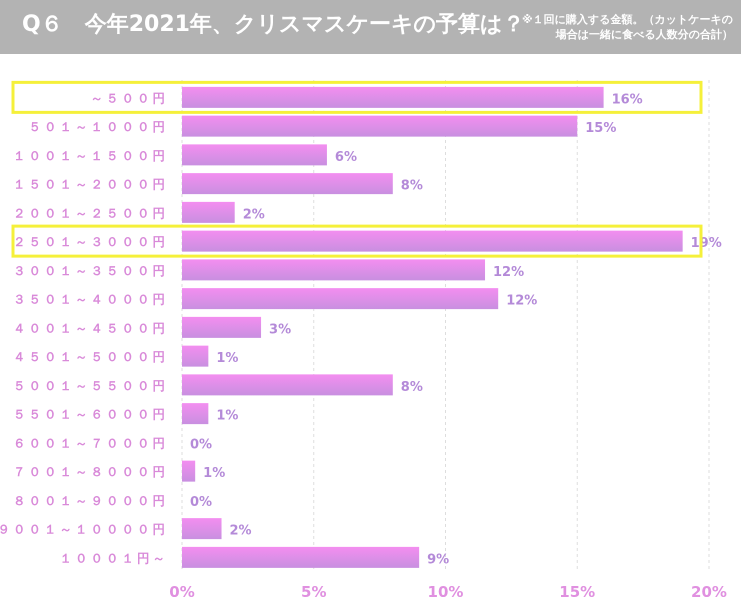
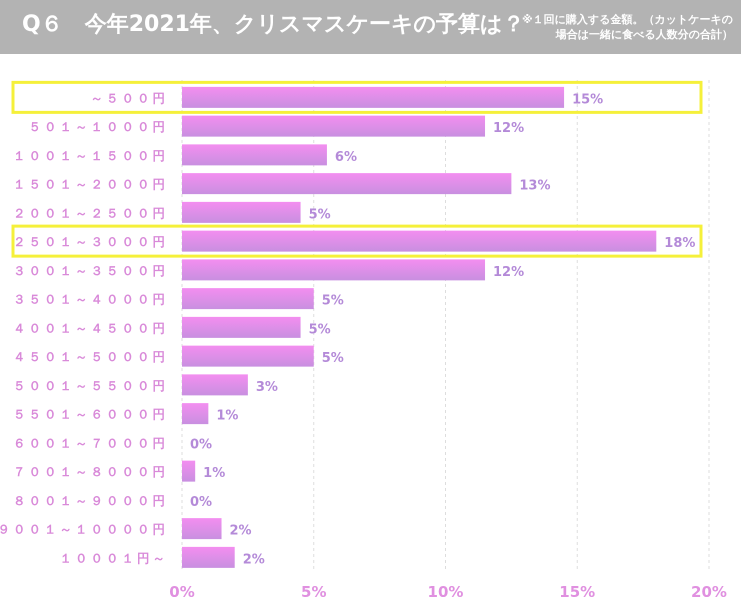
～５００円: 16% -> 15%
５０１～１０００円: 15% -> 12%
１５０１～２０００円: 8% -> 13%
２００１～２５００円: 2% -> 5%
２５０１～３０００円: 19% -> 18%
３５０１～４０００円: 12% -> 5%
４００１～４５００円: 3% -> 5%
４５０１～５０００円: 1% -> 5%
５００１～５５００円: 8% -> 3%
１０００１円～: 9% -> 2%
